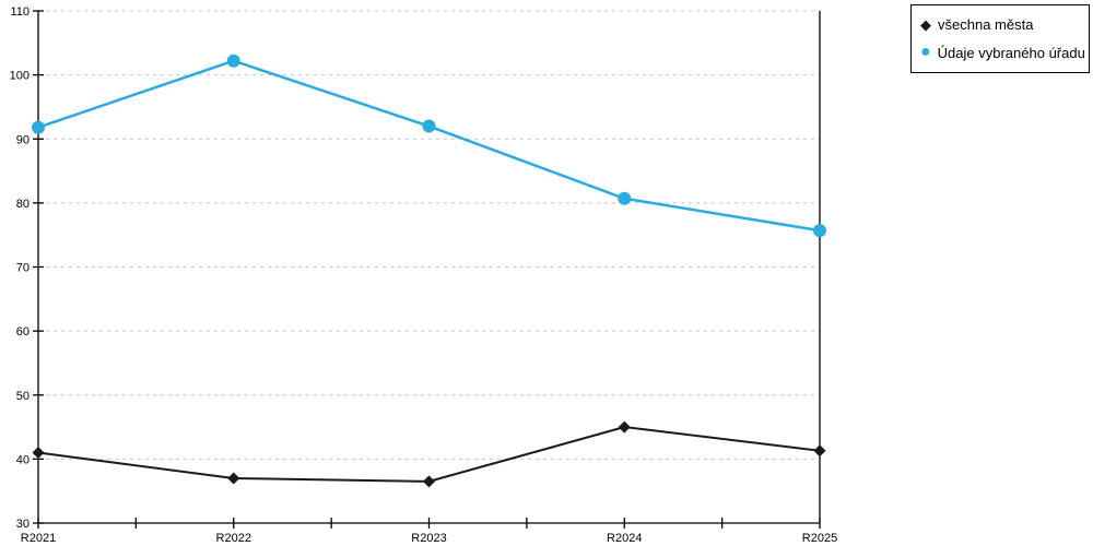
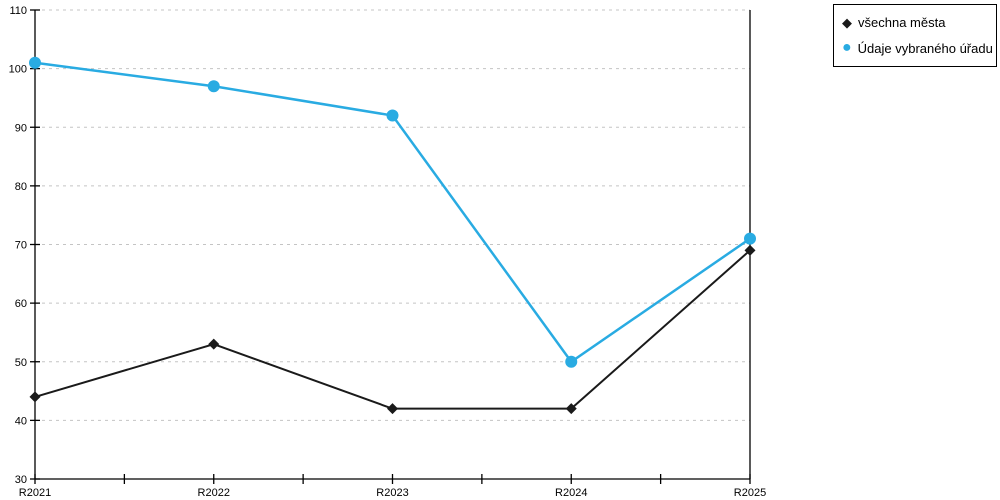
všechna města/R2021: 41 -> 44
Údaje vybraného úřadu/R2021: 92 -> 101
všechna města/R2022: 37 -> 53
Údaje vybraného úřadu/R2022: 102 -> 97
všechna města/R2023: 36 -> 42
všechna města/R2024: 45 -> 42
Údaje vybraného úřadu/R2024: 81 -> 50
všechna města/R2025: 41 -> 69
Údaje vybraného úřadu/R2025: 76 -> 71
